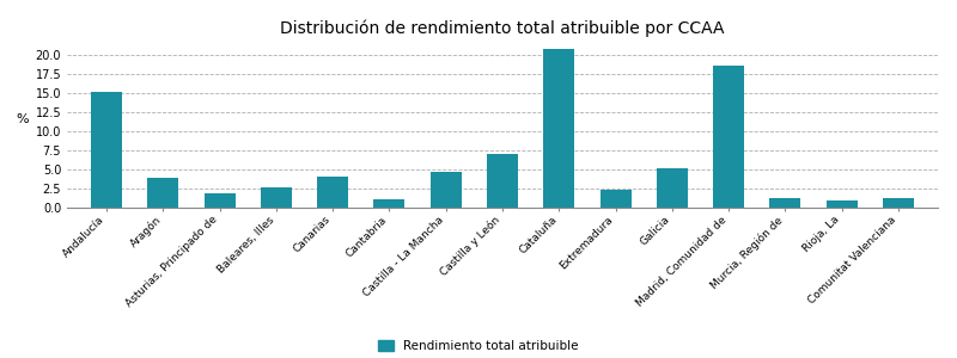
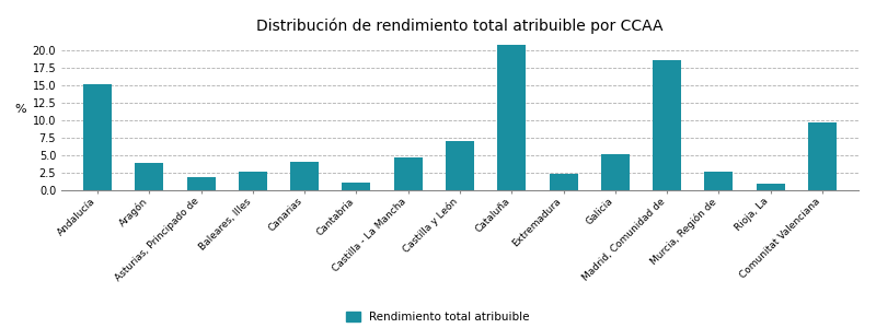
Murcia, Región de: 1.2 -> 2.7
Comunitat Valenciana: 1.2 -> 9.7
